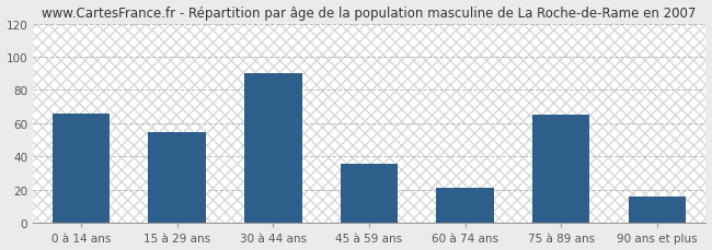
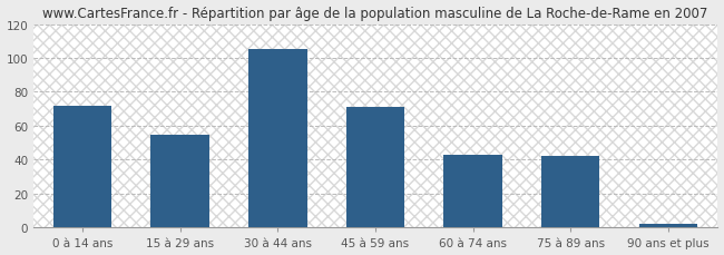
0 à 14 ans: 66 -> 72
30 à 44 ans: 90 -> 105
45 à 59 ans: 36 -> 71
60 à 74 ans: 21 -> 43
75 à 89 ans: 65 -> 42
90 ans et plus: 16 -> 2
